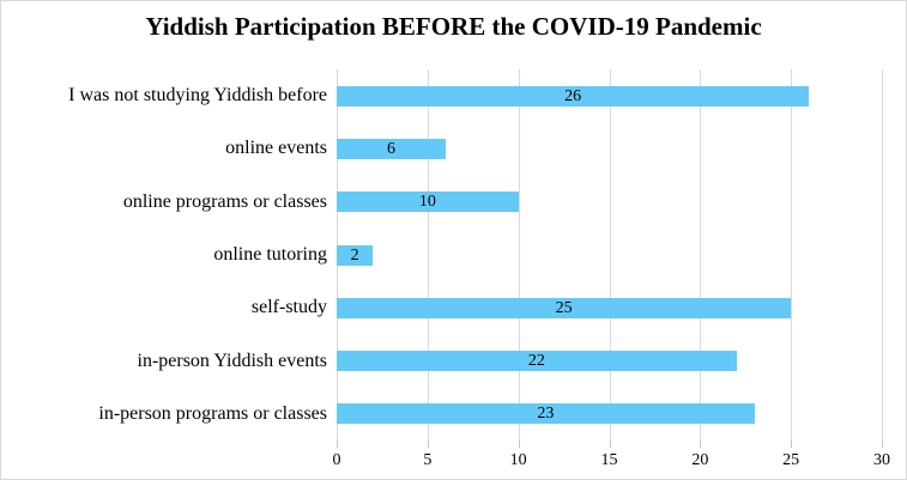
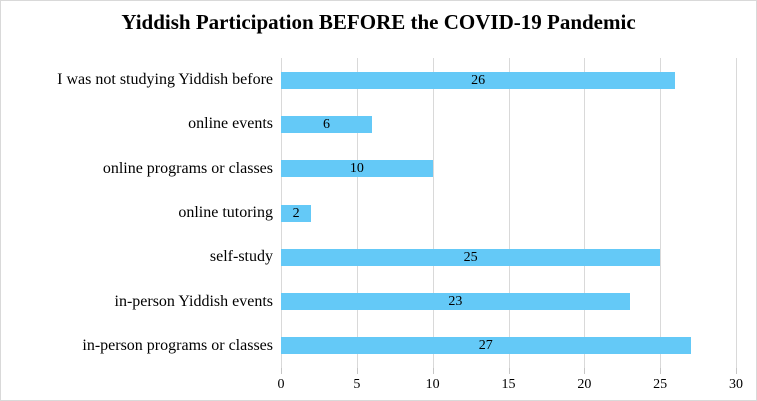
in-person Yiddish events: 22 -> 23
in-person programs or classes: 23 -> 27
